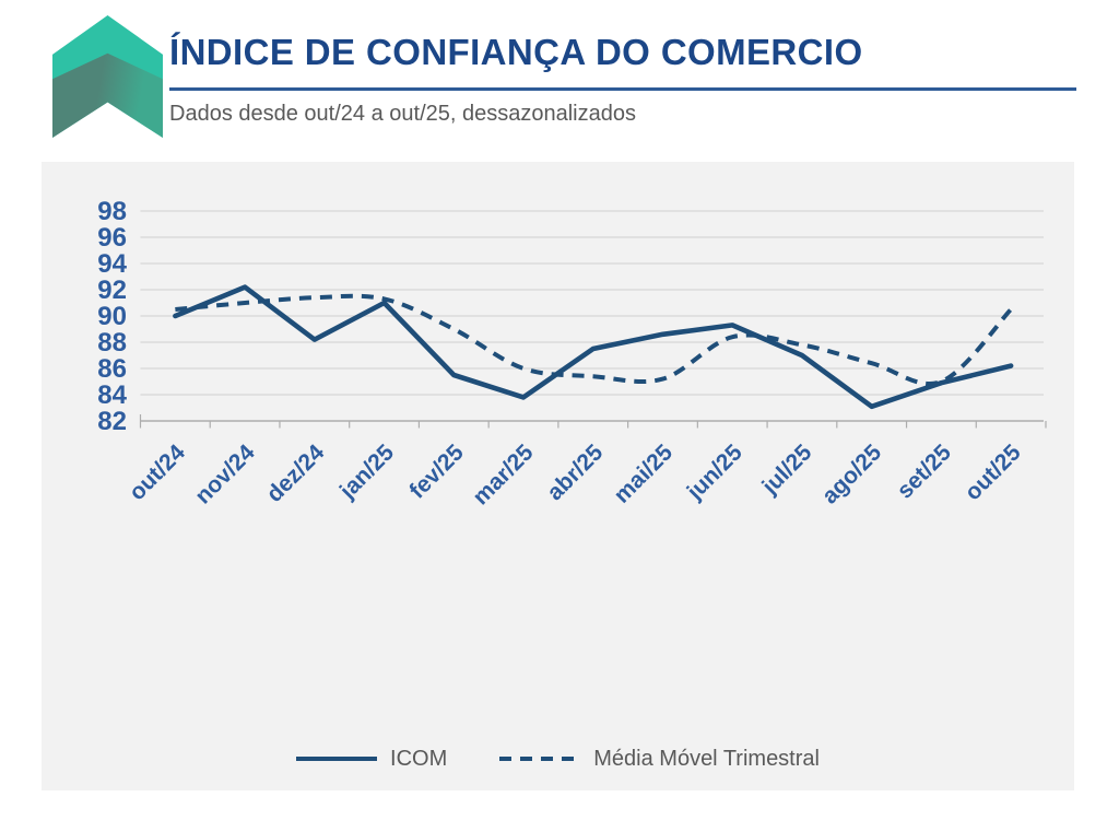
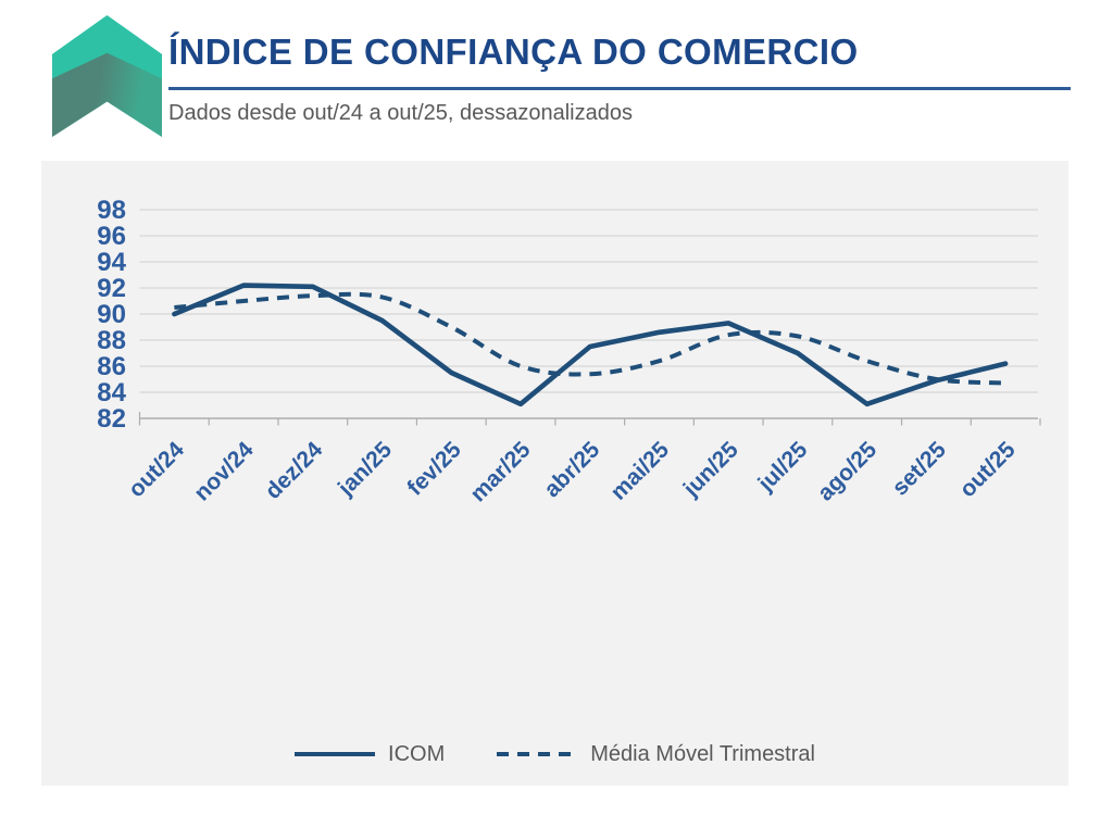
ICOM/dez/24: 88.2 -> 92.1
ICOM/jan/25: 91.0 -> 89.5
ICOM/mar/25: 83.8 -> 83.1
Média Móvel Trimestral/mai/25: 85.2 -> 86.4
Média Móvel Trimestral/jul/25: 87.8 -> 88.3
Média Móvel Trimestral/out/25: 90.5 -> 84.7
